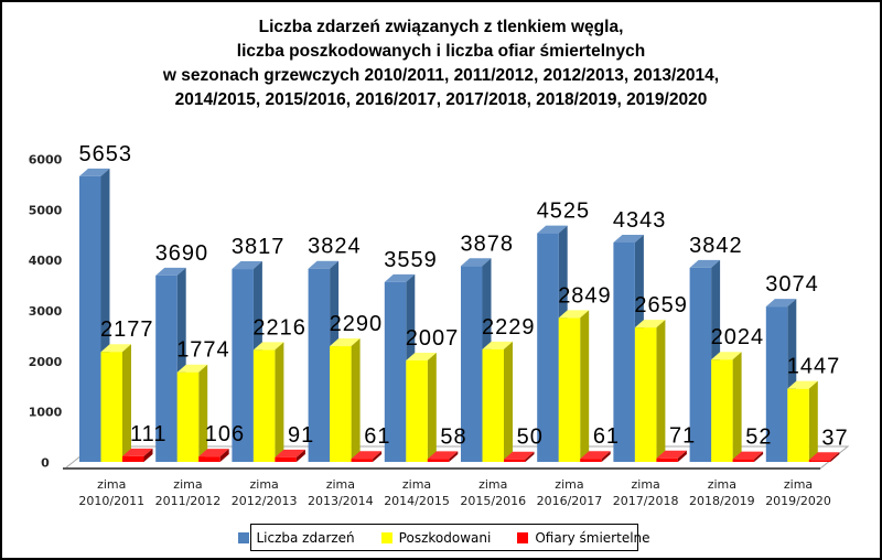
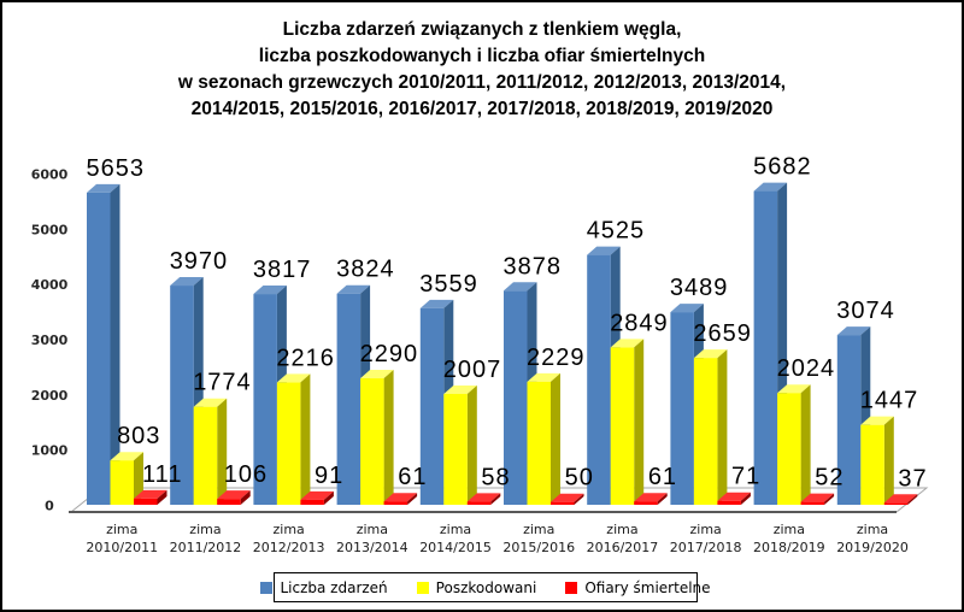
Poszkodowani/2010/2011: 2177 -> 803
Liczba zdarzeń/2011/2012: 3690 -> 3970
Liczba zdarzeń/2017/2018: 4343 -> 3489
Liczba zdarzeń/2018/2019: 3842 -> 5682
